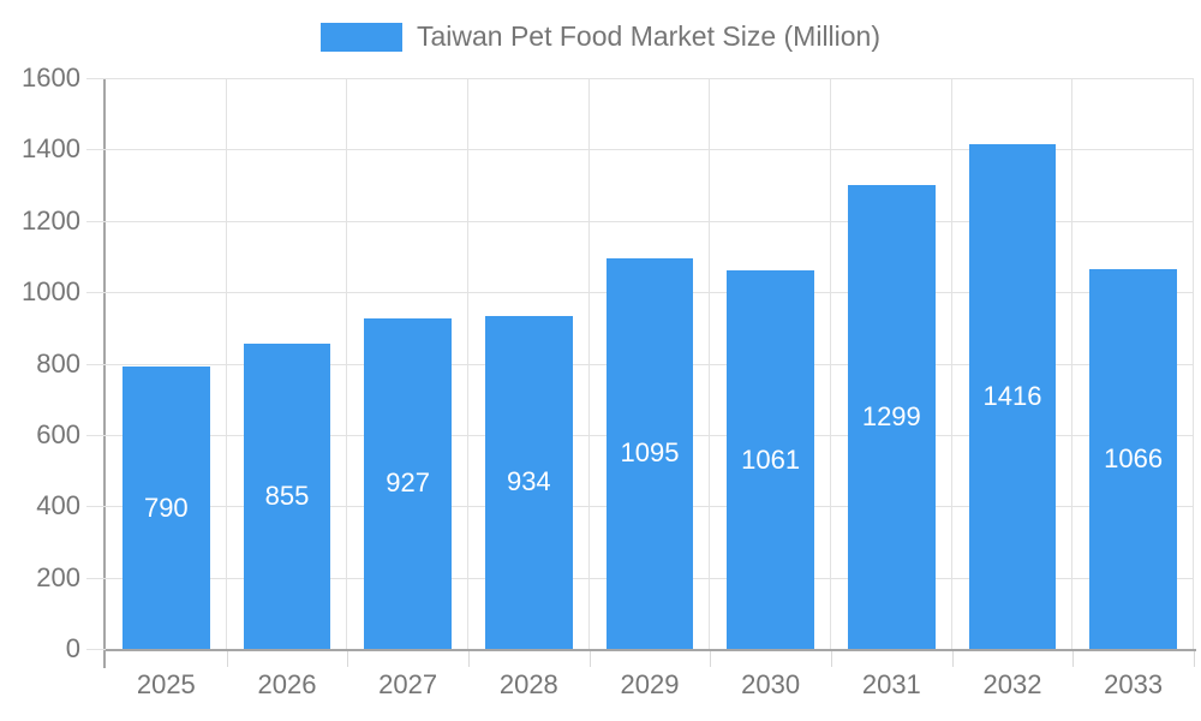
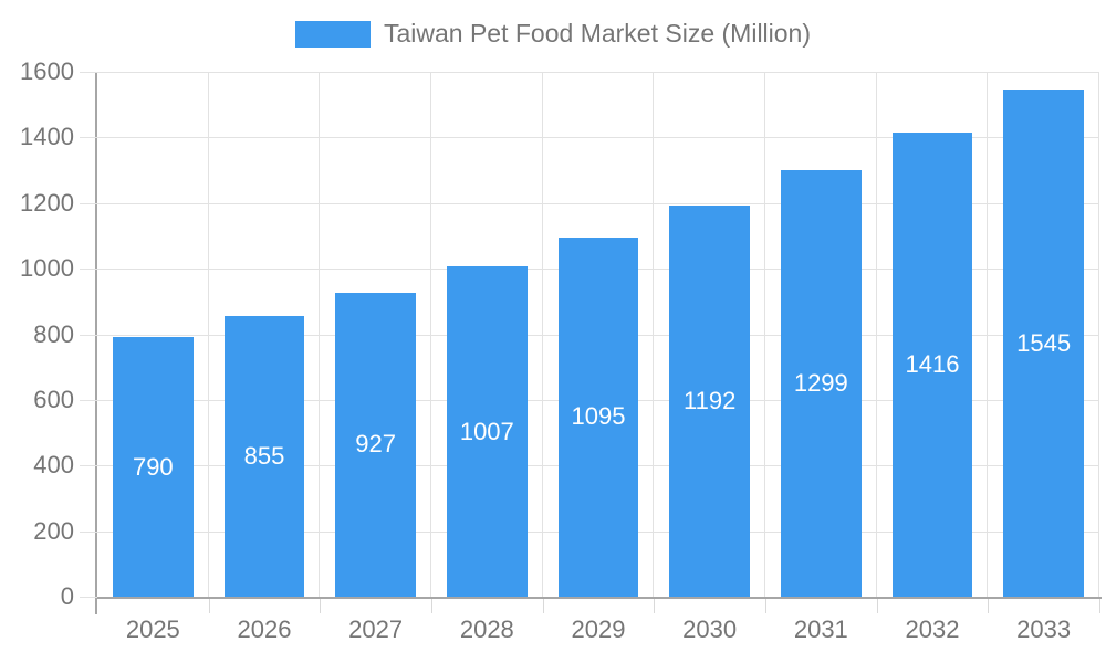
2028: 934 -> 1007
2030: 1061 -> 1192
2033: 1066 -> 1545
